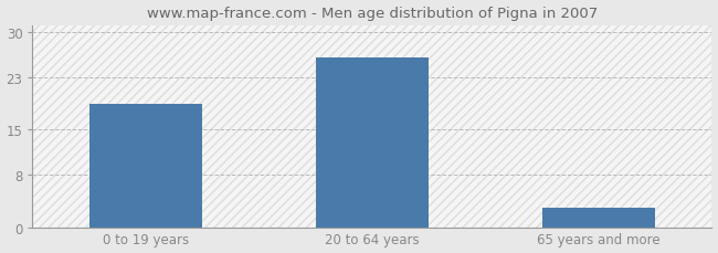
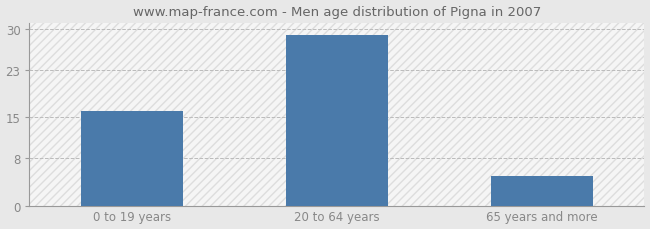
0 to 19 years: 19 -> 16
20 to 64 years: 26 -> 29
65 years and more: 3 -> 5
